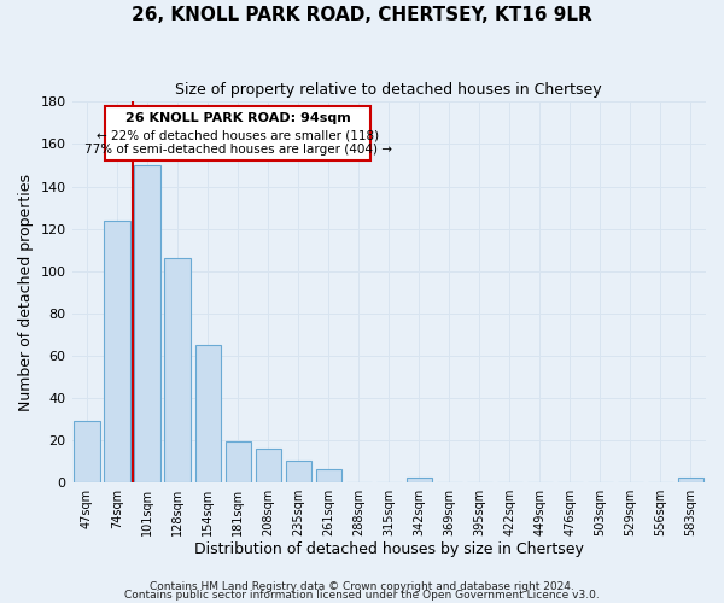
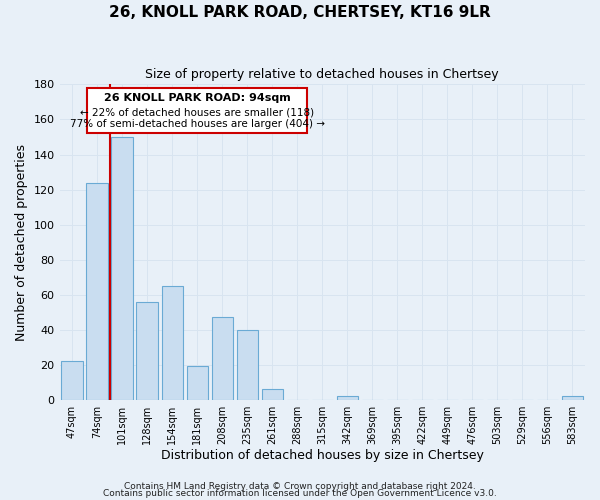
47sqm: 29 -> 22
128sqm: 106 -> 56
208sqm: 16 -> 47
235sqm: 10 -> 40
